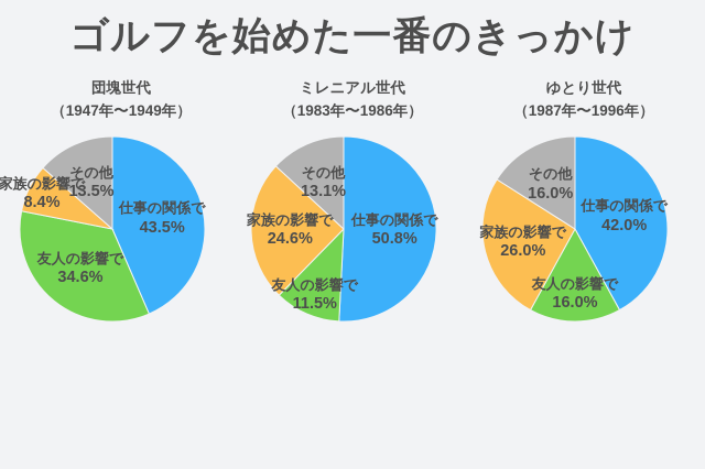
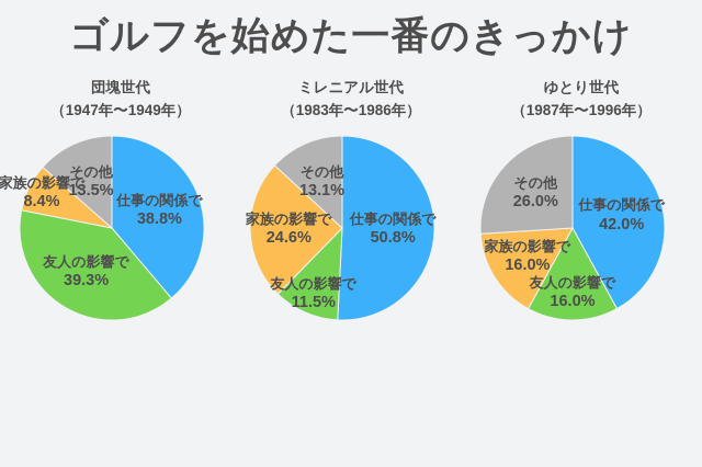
団塊世代/仕事の関係で: 43.5% -> 38.8%
団塊世代/友人の影響で: 34.6% -> 39.3%
ゆとり世代/家族の影響で: 26.0% -> 16.0%
ゆとり世代/その他: 16.0% -> 26.0%
